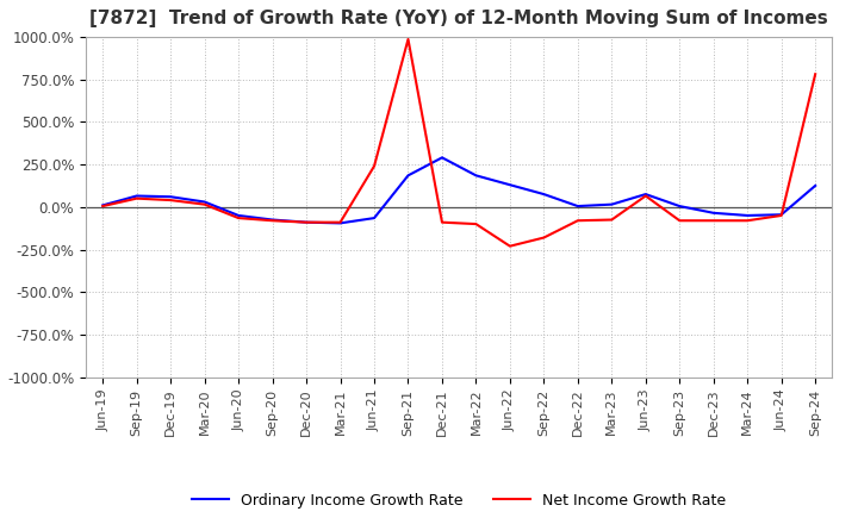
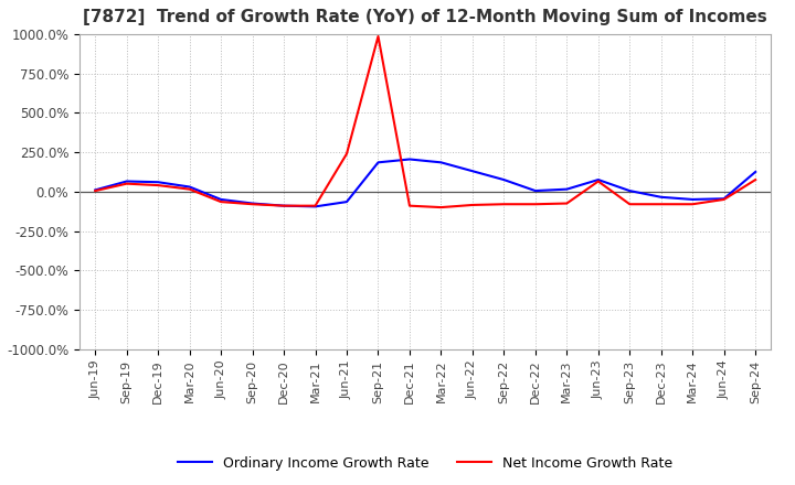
Ordinary Income Growth Rate/Dec-21: 290% -> 200%
Net Income Growth Rate/Jun-22: -230% -> -80%
Net Income Growth Rate/Sep-22: -180% -> -80%
Net Income Growth Rate/Sep-24: 780% -> 80%
